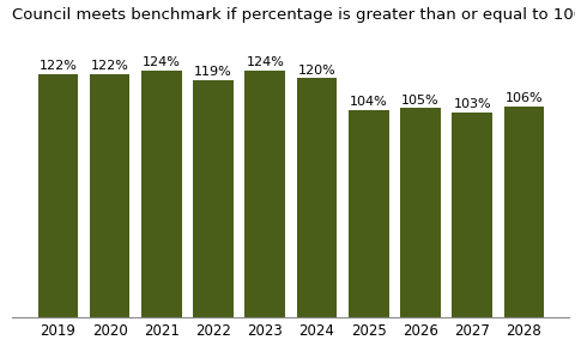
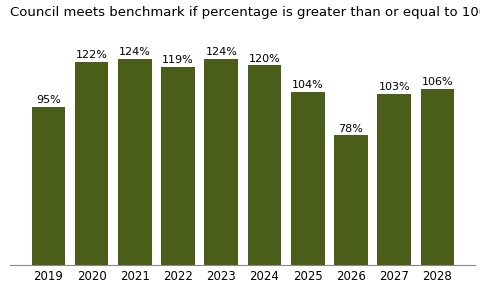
2019: 122% -> 95%
2026: 105% -> 78%
